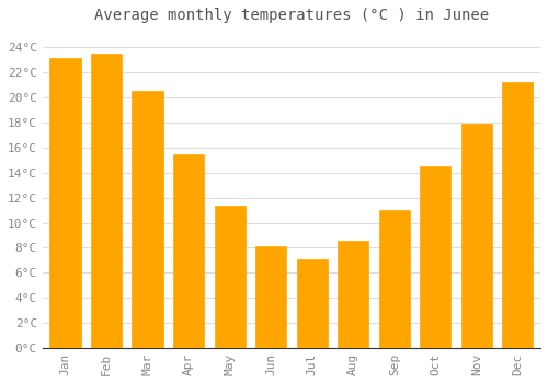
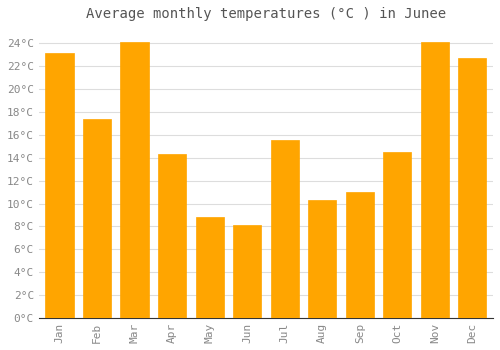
Feb: 23.5°C -> 17.4°C
Mar: 20.5°C -> 24.1°C
Apr: 15.5°C -> 14.3°C
May: 11.4°C -> 8.8°C
Jul: 7.1°C -> 15.6°C
Aug: 8.6°C -> 10.3°C
Nov: 17.9°C -> 24.1°C
Dec: 21.2°C -> 22.7°C
